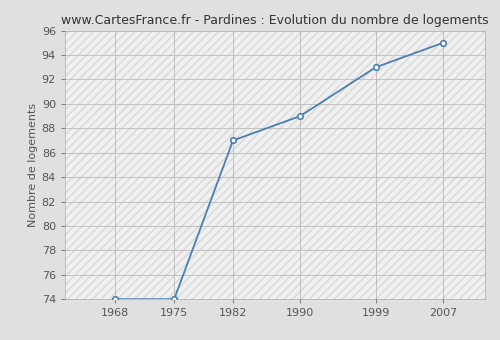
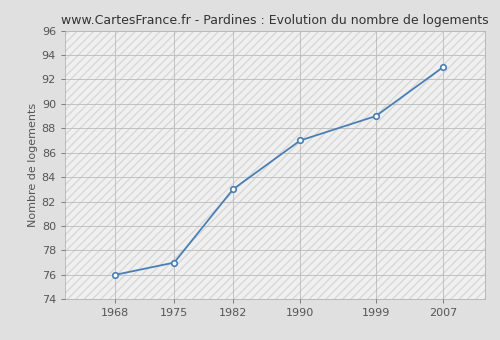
1968: 74 -> 76
1975: 74 -> 77
1982: 87 -> 83
1990: 89 -> 87
1999: 93 -> 89
2007: 95 -> 93
